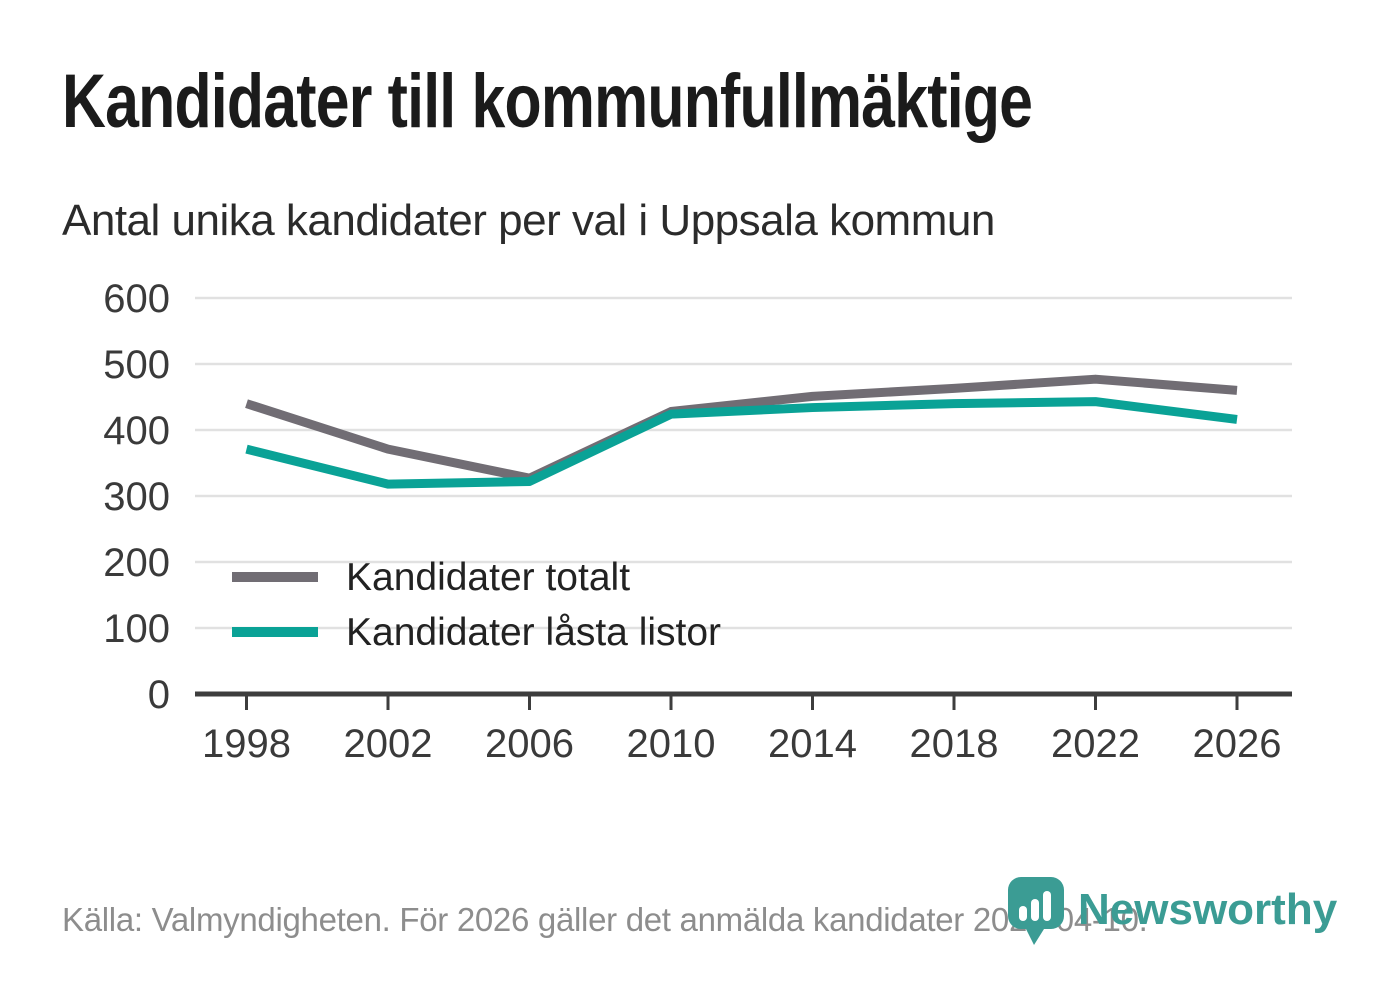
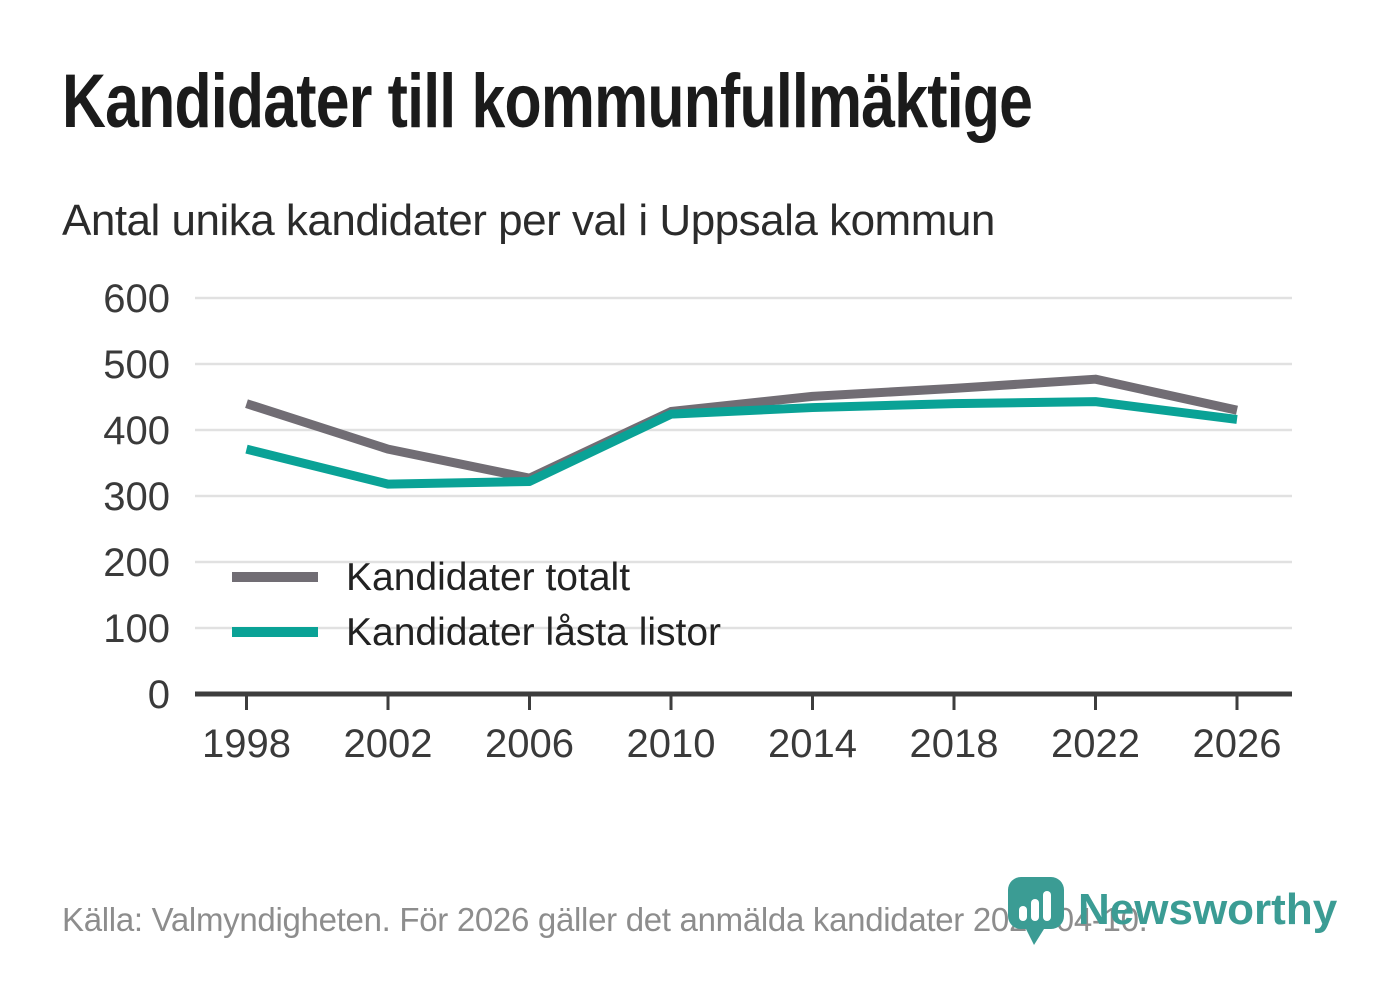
Kandidater totalt/2026: 460 -> 430
